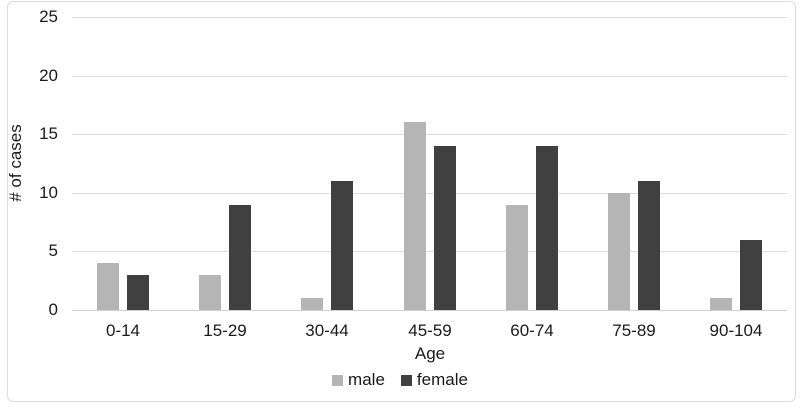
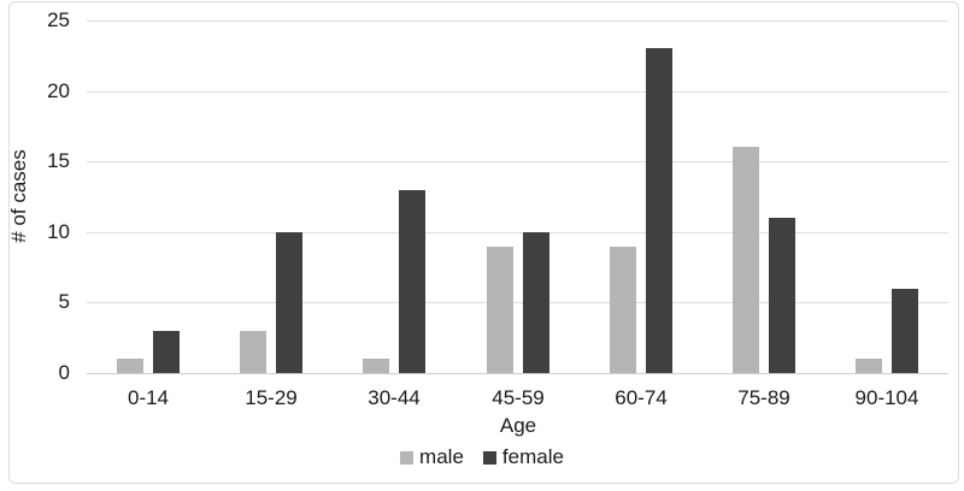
male/0-14: 4 -> 1
female/15-29: 9 -> 10
female/30-44: 11 -> 13
male/45-59: 16 -> 9
female/45-59: 14 -> 10
female/60-74: 14 -> 23
male/75-89: 10 -> 16
